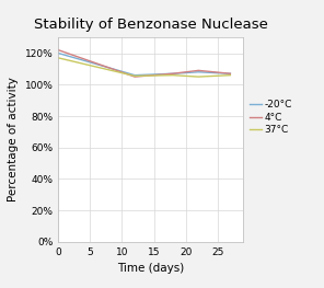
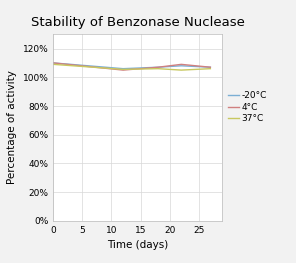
-20°C/0: 120% -> 110%
4°C/0: 122% -> 110%
37°C/0: 117% -> 109%
